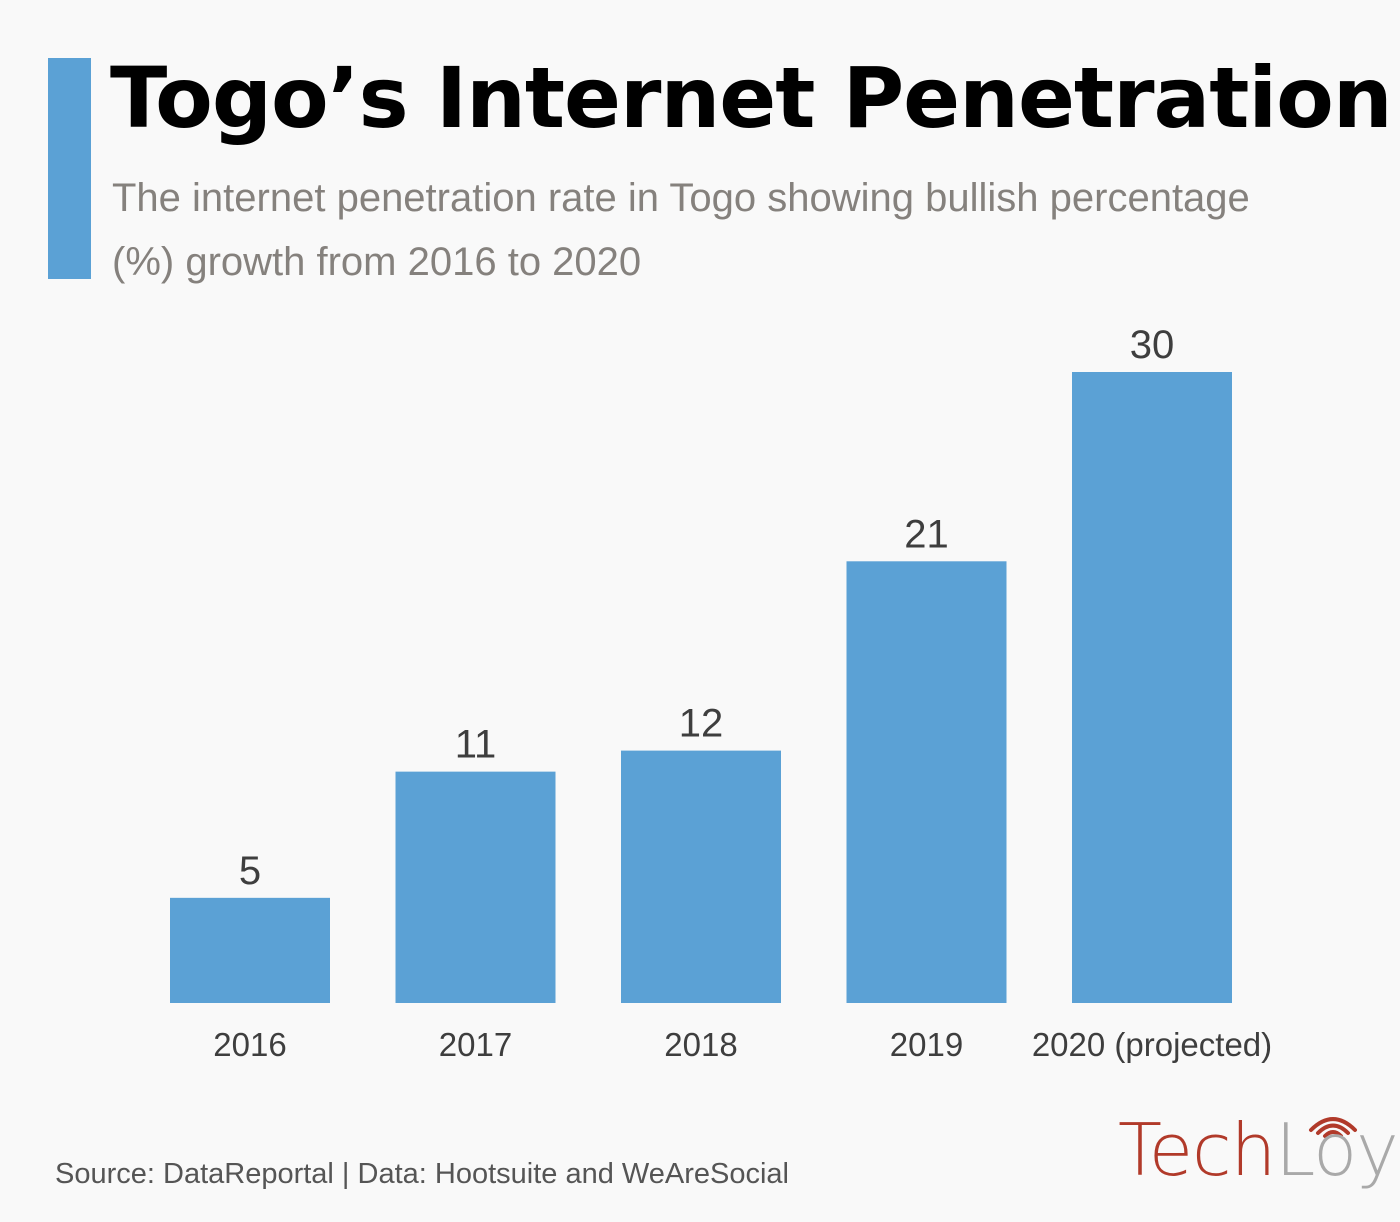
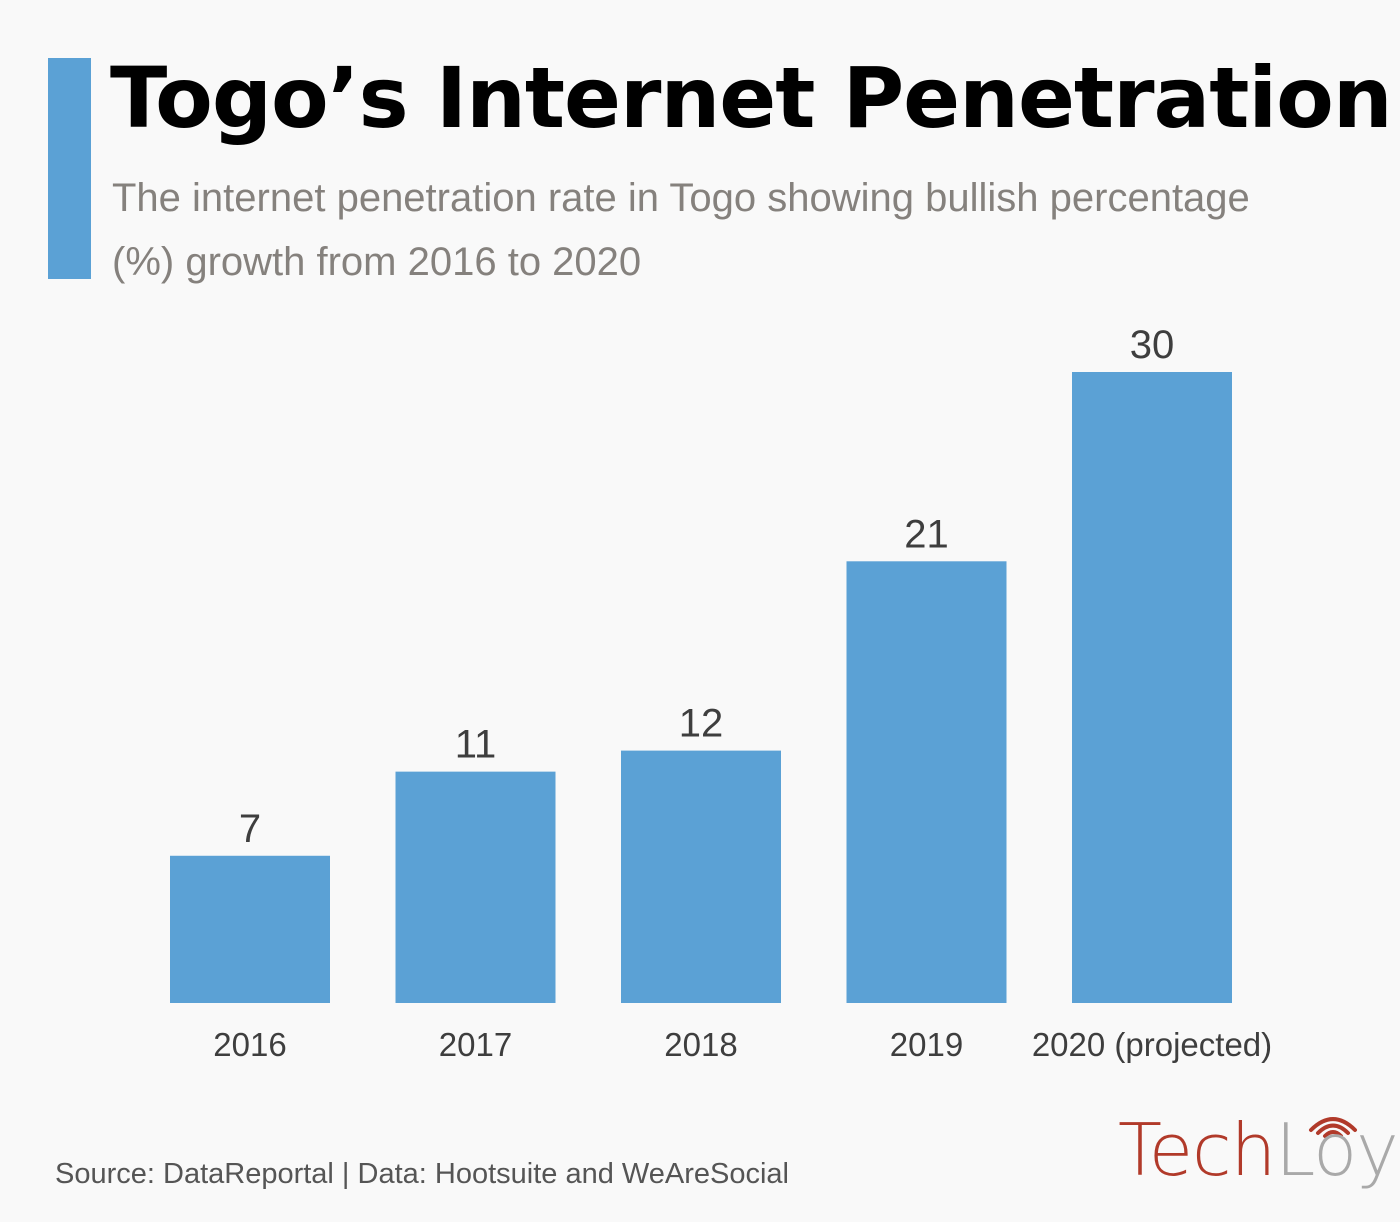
2016: 5 -> 7
